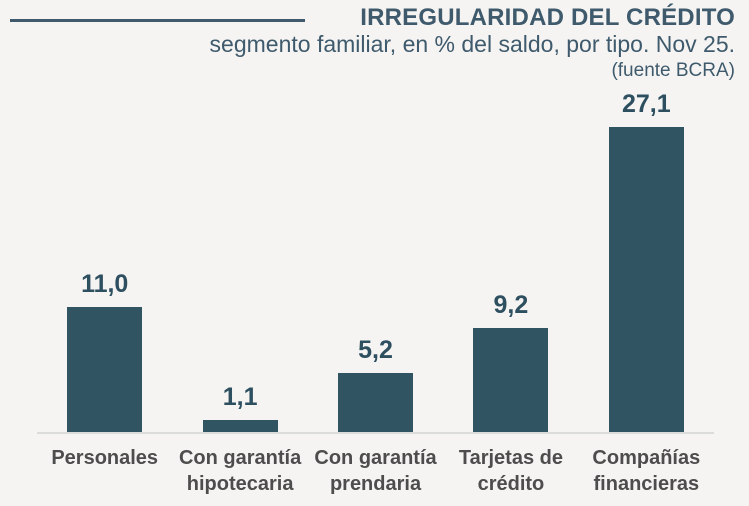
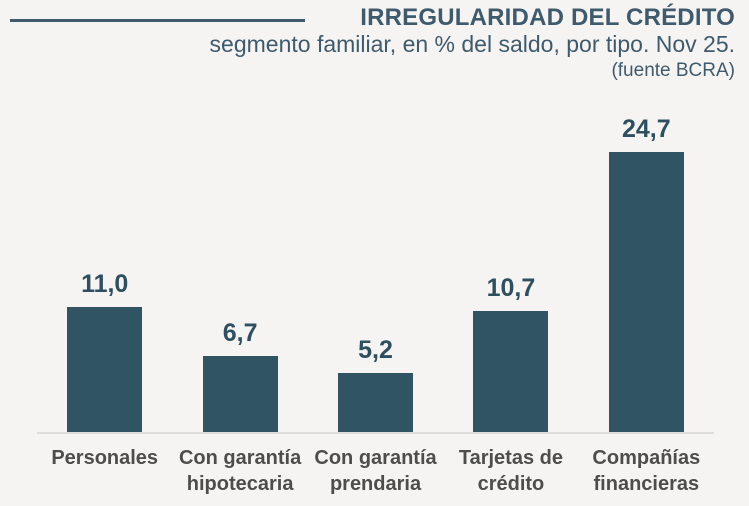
Con garantía hipotecaria: 1,1 -> 6,7
Tarjetas de crédito: 9,2 -> 10,7
Compañías financieras: 27,1 -> 24,7
